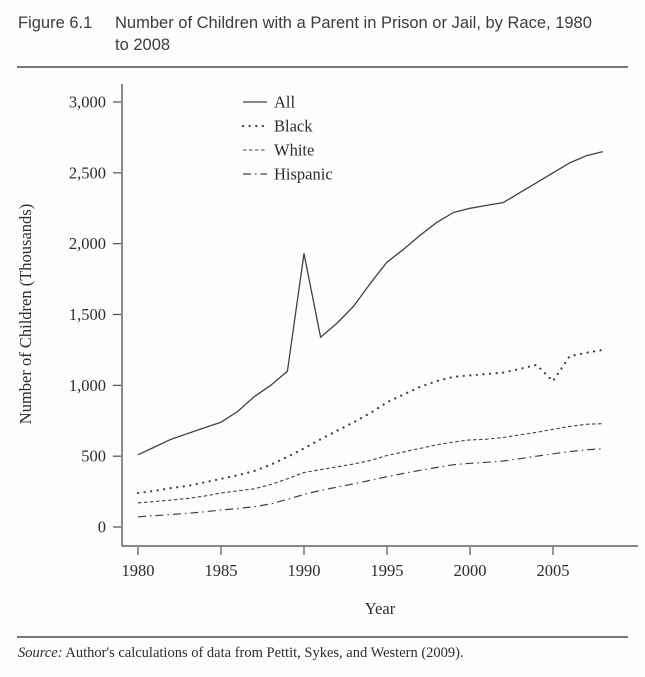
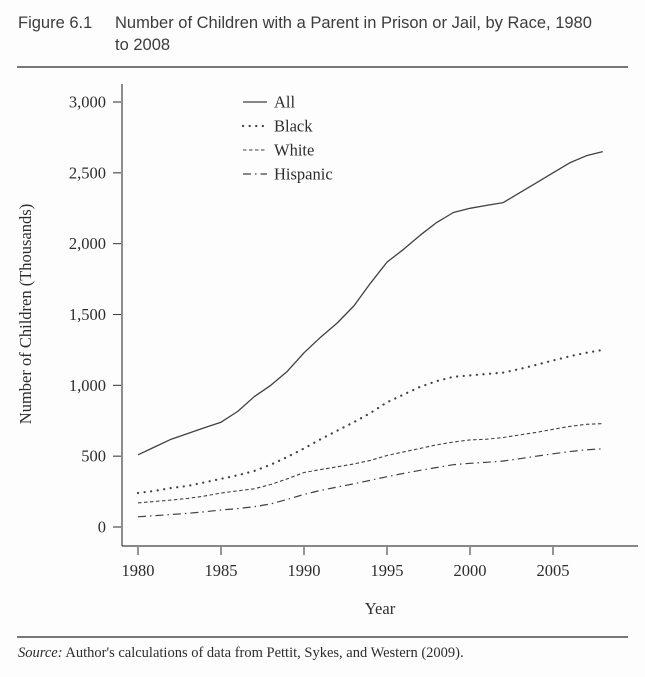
All/1990: 1930 -> 1230
Black/2005: 1030 -> 1180
